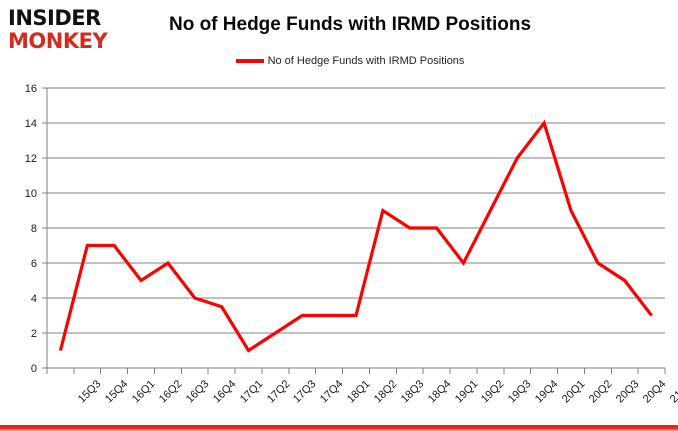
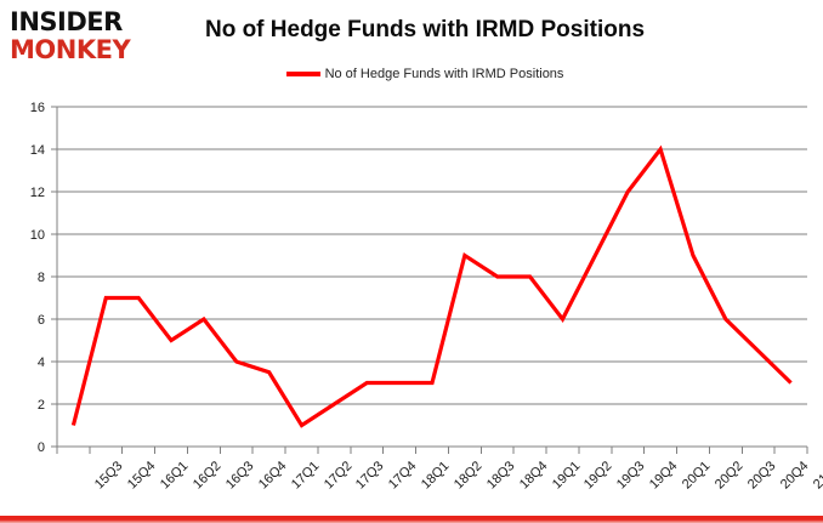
20Q4: 5.0 -> 4.5
